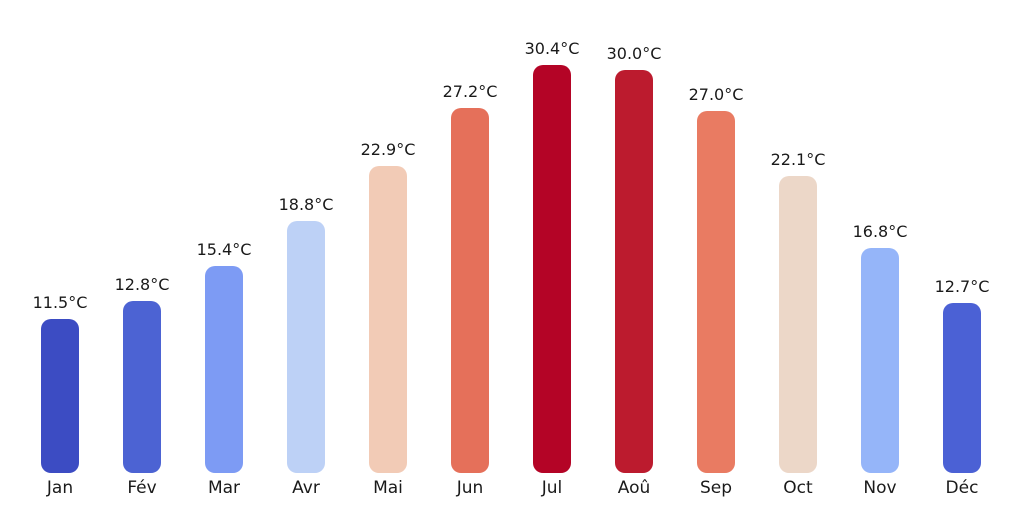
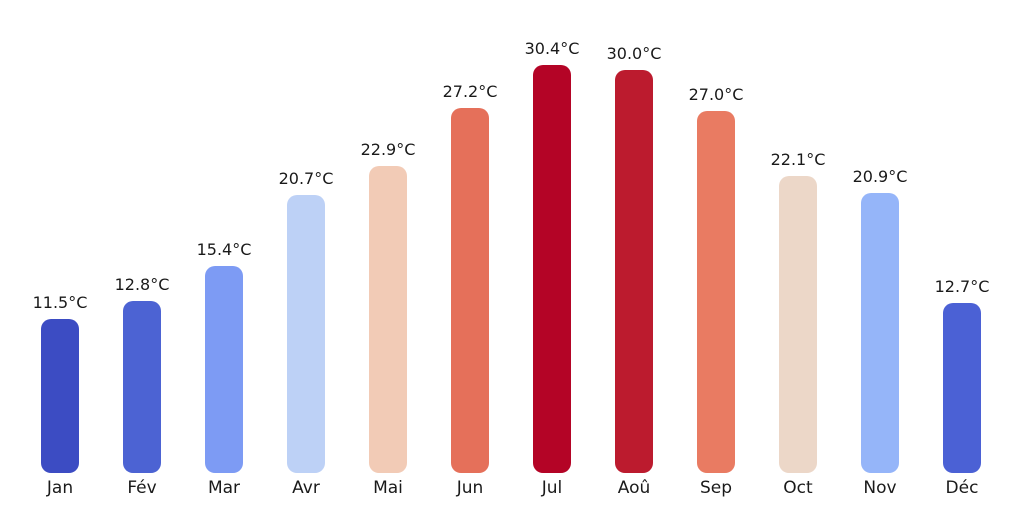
Avr: 18.8°C -> 20.7°C
Nov: 16.8°C -> 20.9°C
